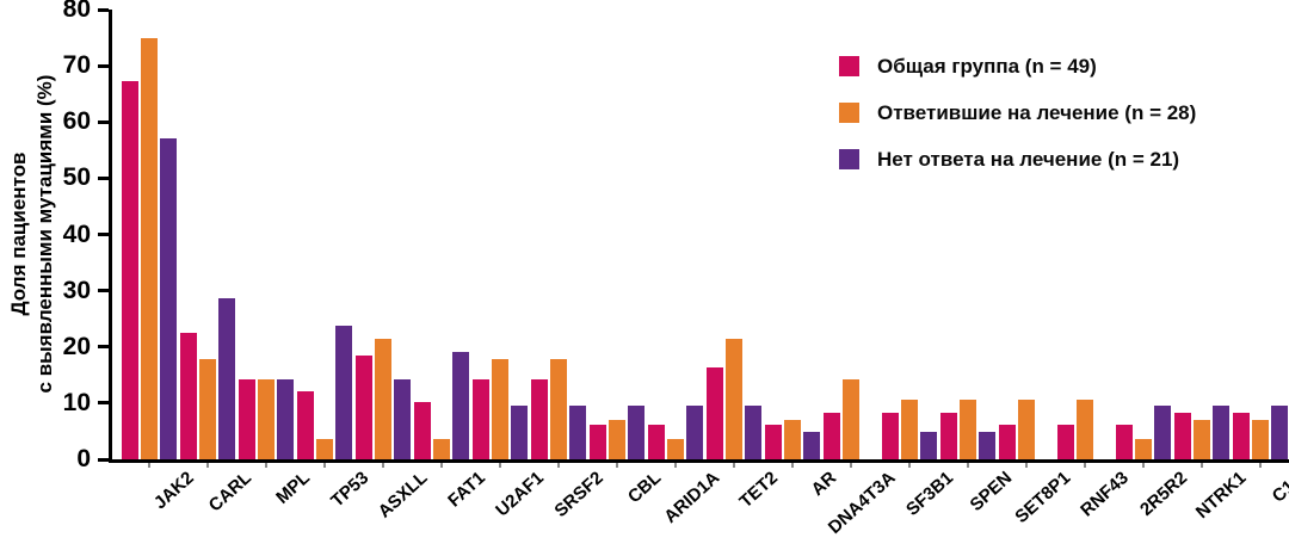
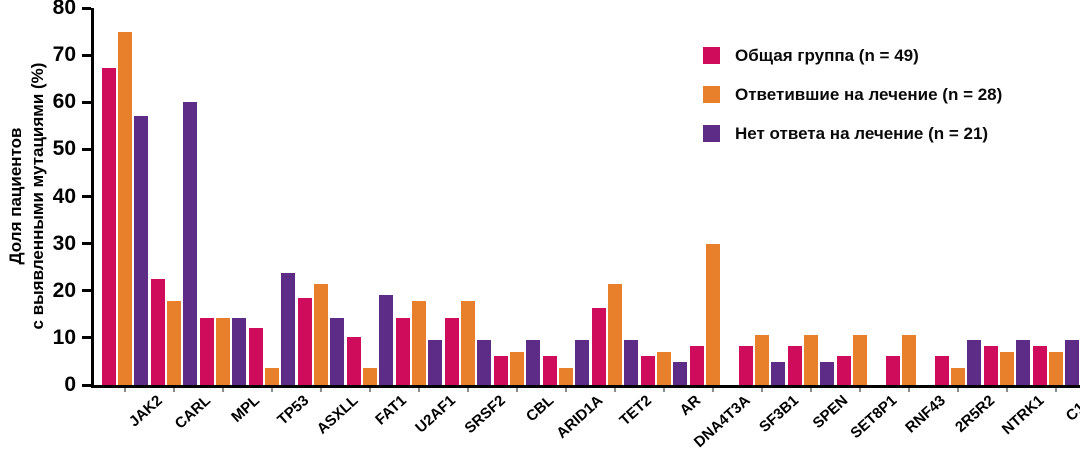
Нет ответа на лечение (n = 21)/CARL: 29 -> 60
Ответившие на лечение (n = 28)/DNA4T3A: 14 -> 30
